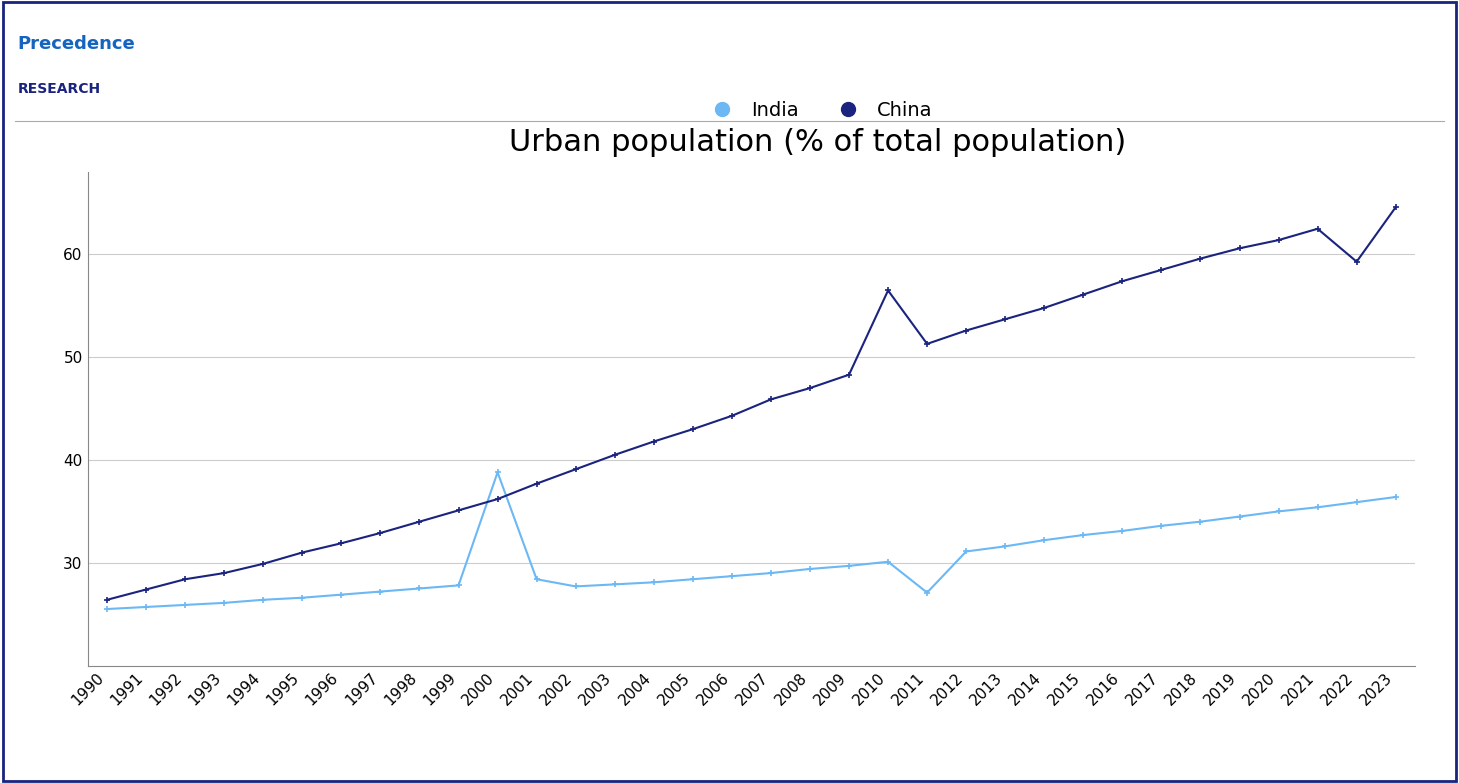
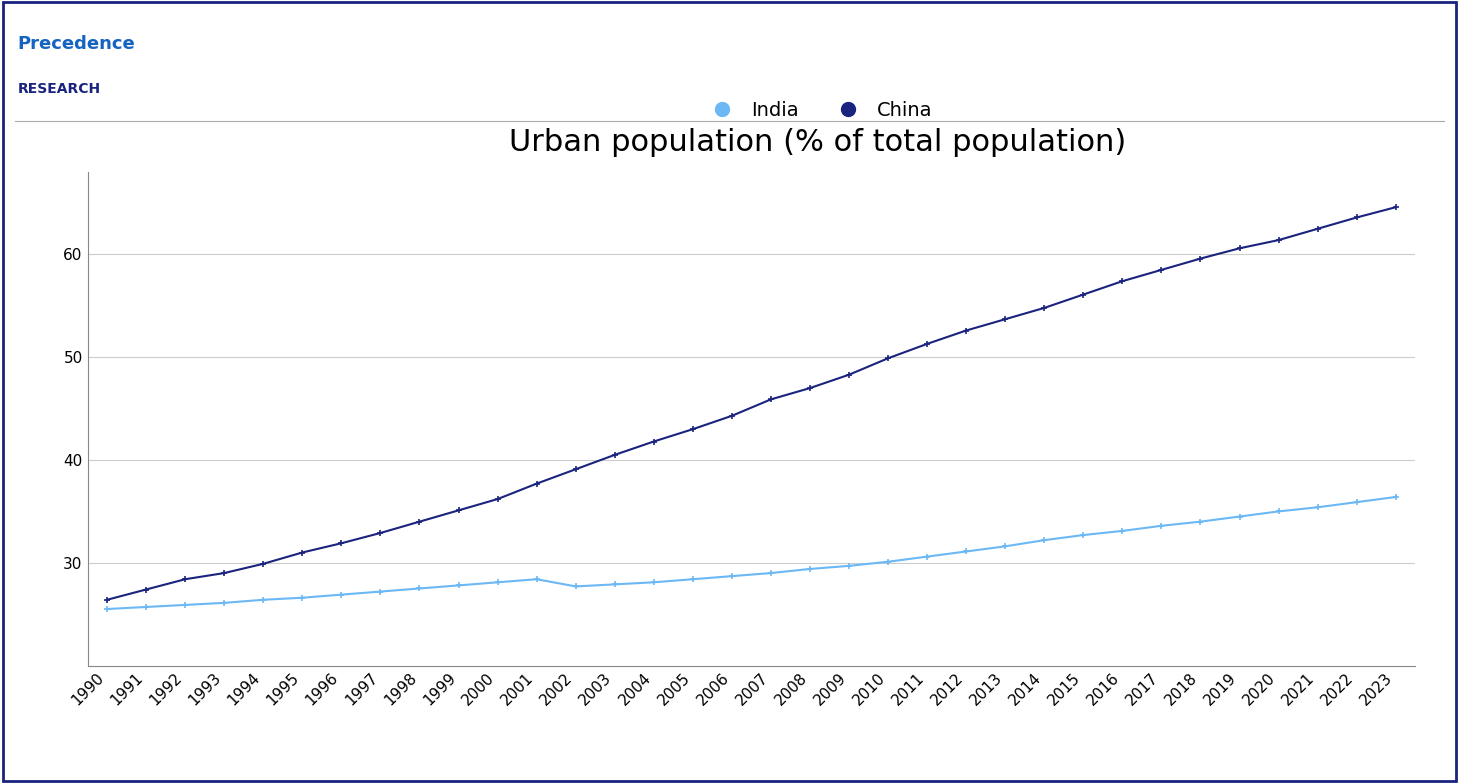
India/2000: 38.8 -> 28.1
China/2010: 56.5 -> 49.9
India/2011: 27.1 -> 30.6
China/2022: 59.3 -> 63.6
